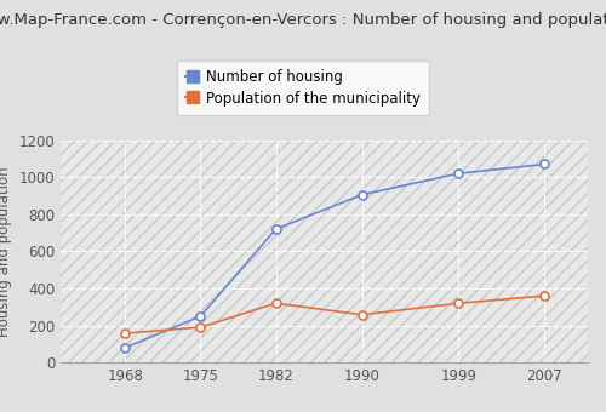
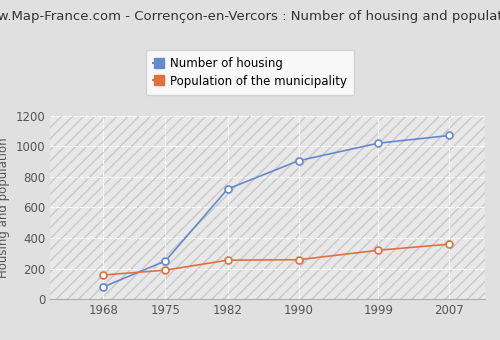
Population of the municipality/1982: 320 -> 260
